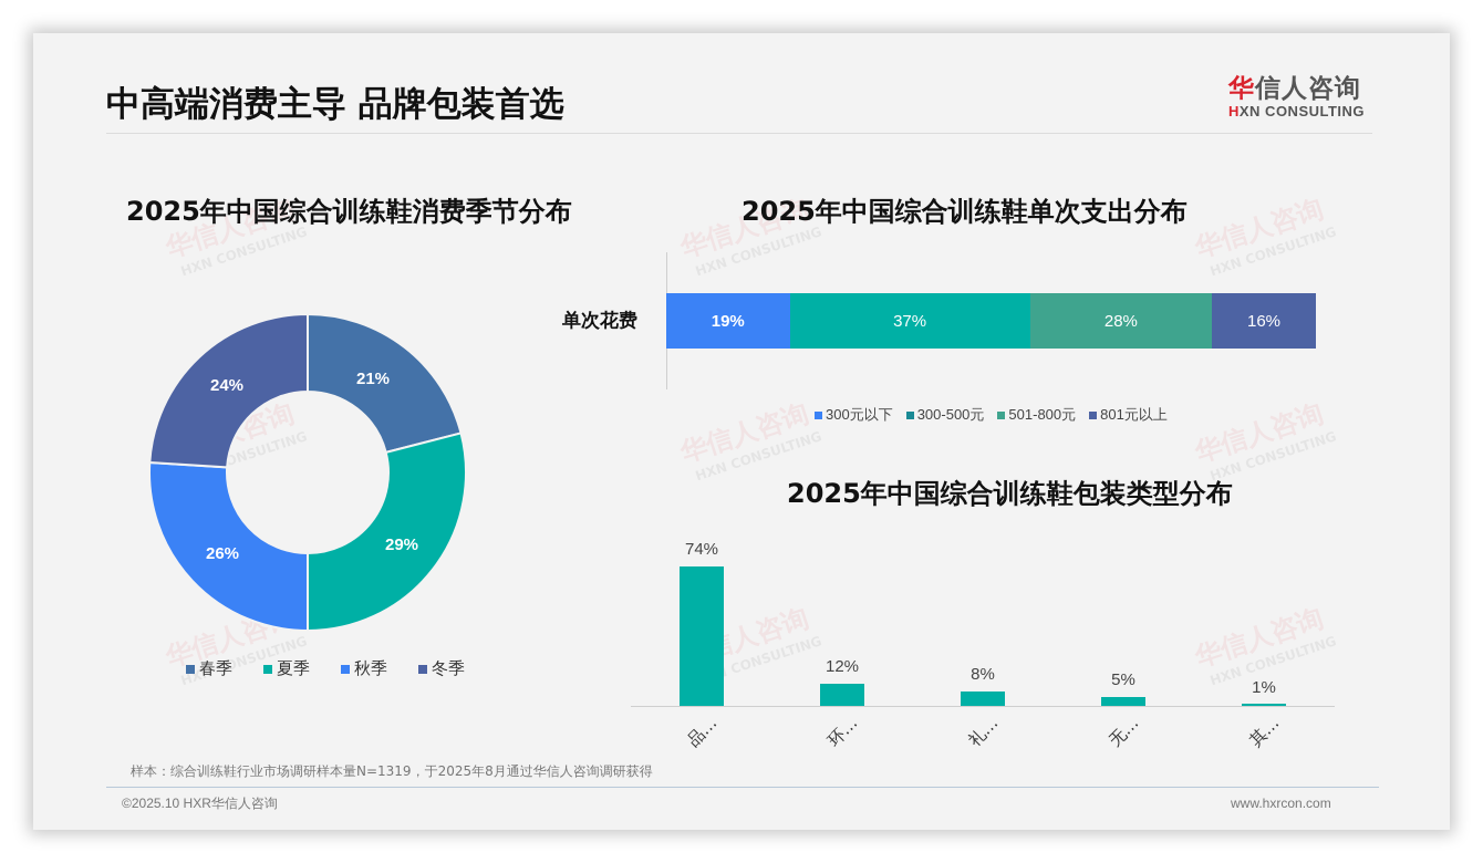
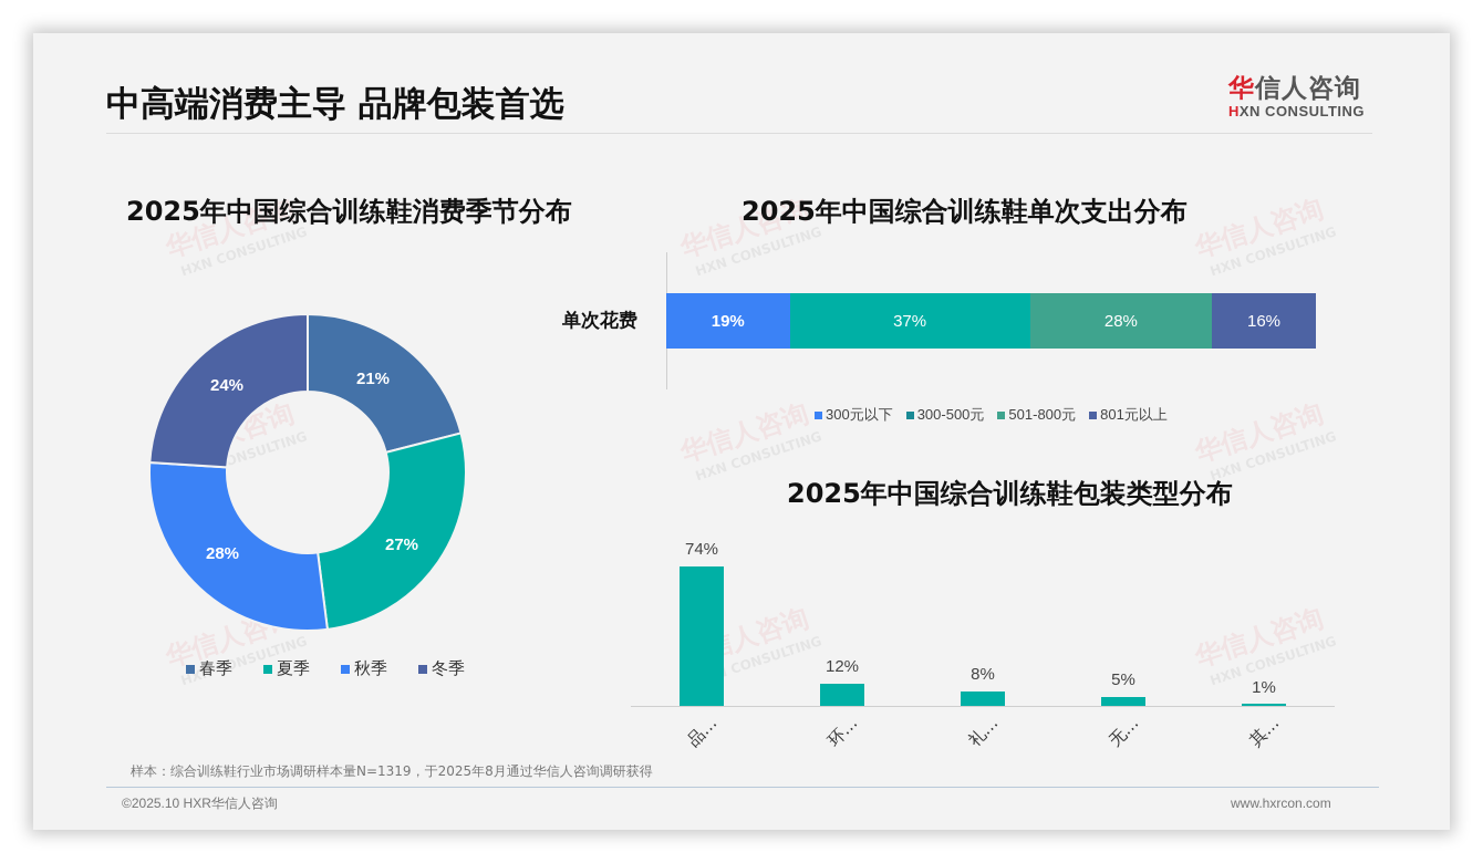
2025年中国综合训练鞋消费季节分布/夏季: 29% -> 27%
2025年中国综合训练鞋消费季节分布/秋季: 26% -> 28%
